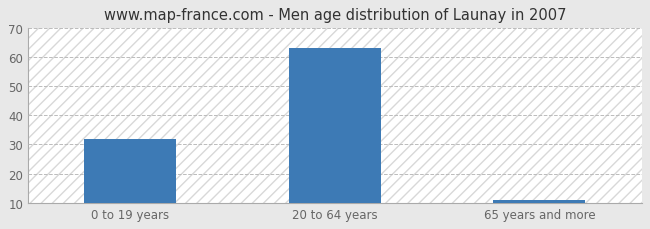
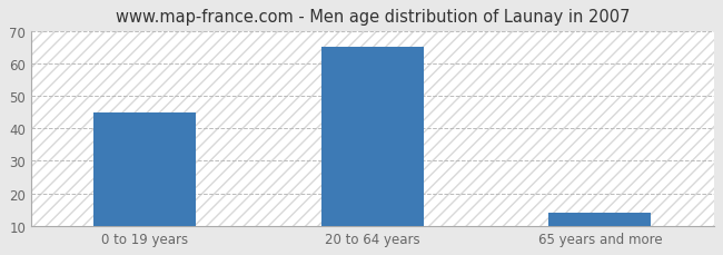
0 to 19 years: 32 -> 45
20 to 64 years: 63 -> 65
65 years and more: 11 -> 14
